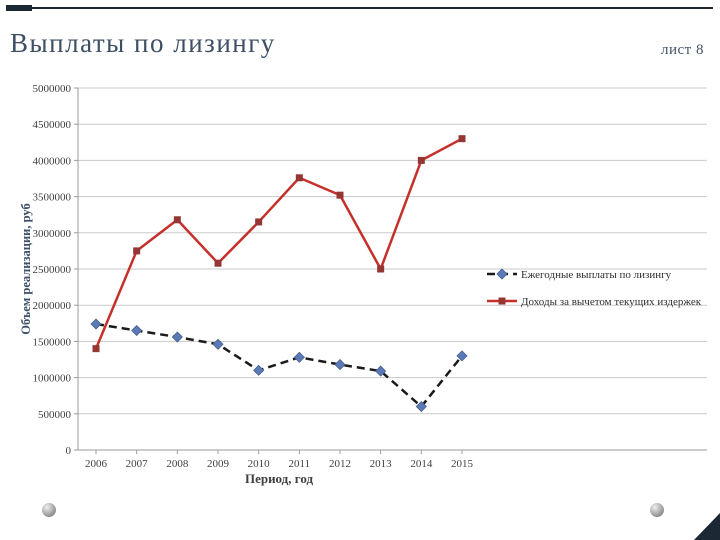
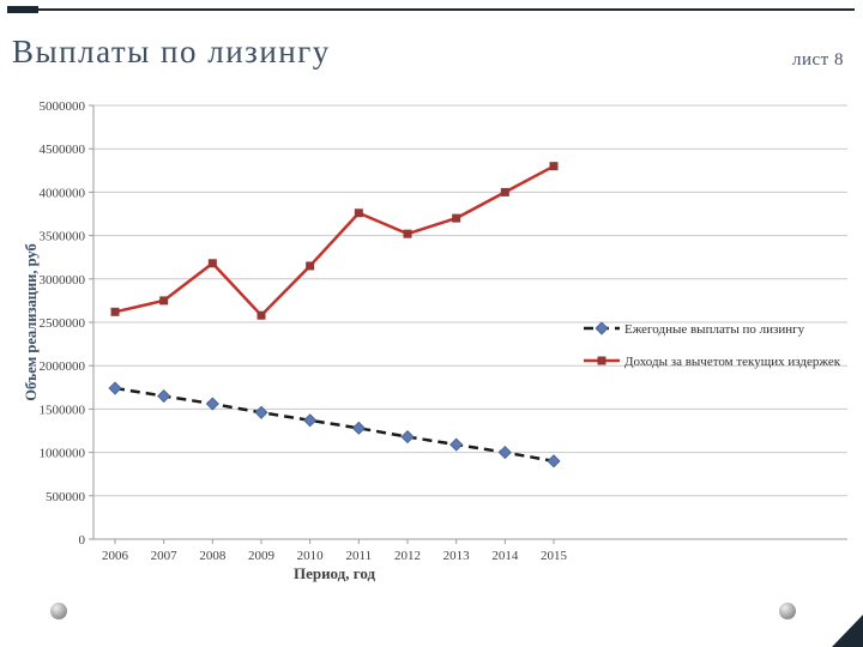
Доходы за вычетом текущих издержек/2006: 1400000 -> 2600000
Ежегодные выплаты по лизингу/2010: 1100000 -> 1400000
Доходы за вычетом текущих издержек/2013: 2500000 -> 3700000
Ежегодные выплаты по лизингу/2014: 600000 -> 1000000
Ежегодные выплаты по лизингу/2015: 1300000 -> 900000
